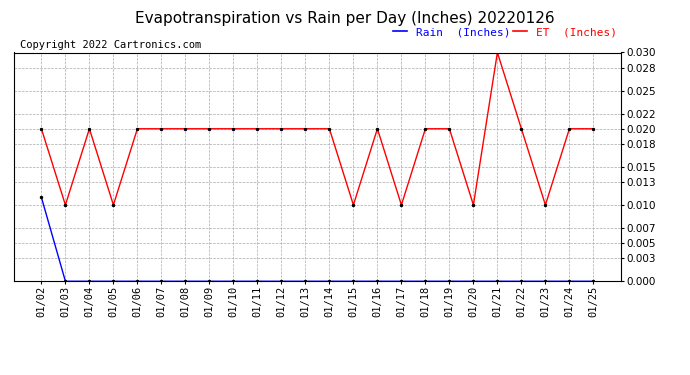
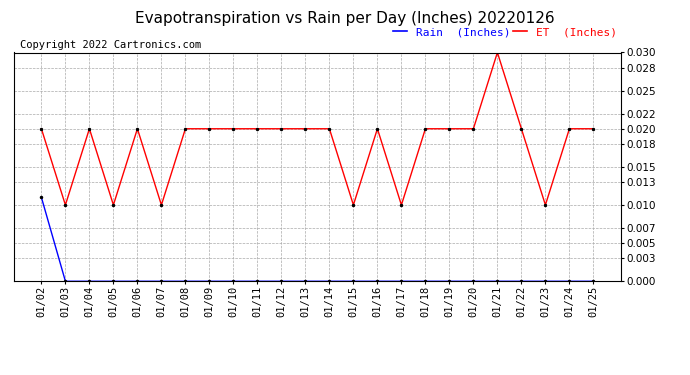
ET (Inches)/01/07: 0.02 -> 0.01
ET (Inches)/01/20: 0.01 -> 0.02
